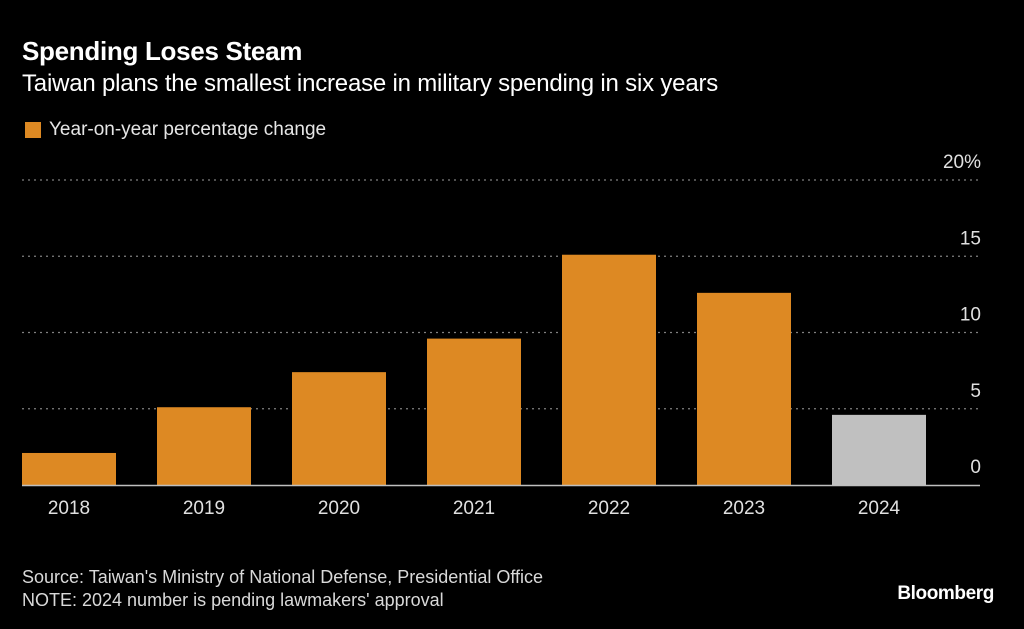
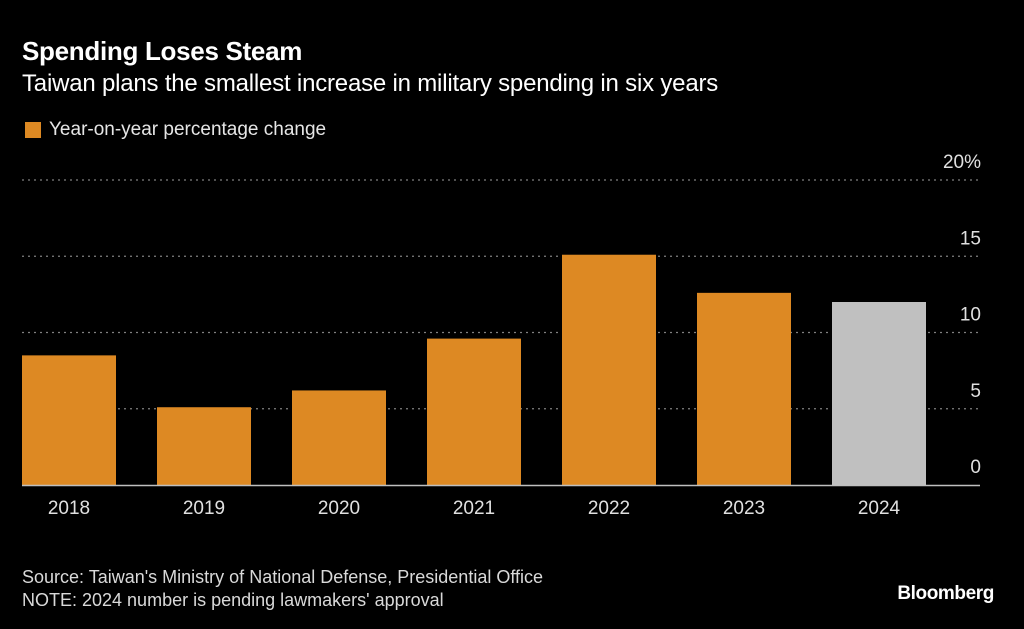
2018: 2.1% -> 8.5%
2020: 7.4% -> 6.2%
2024: 4.6% -> 12.0%
